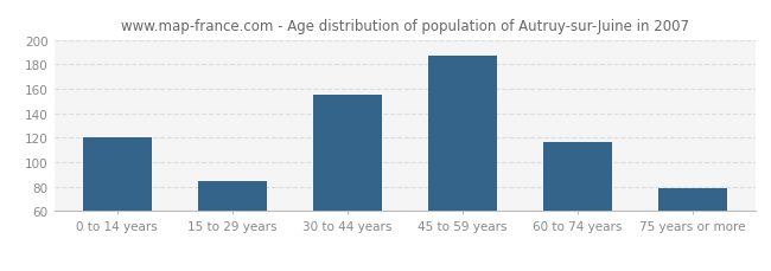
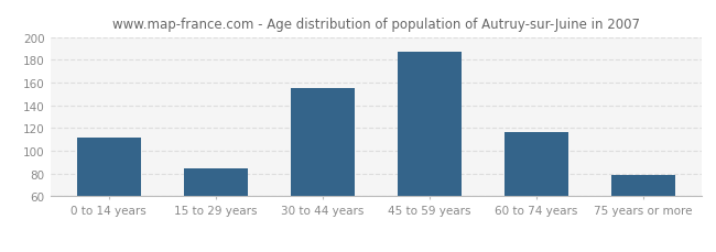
0 to 14 years: 120 -> 112
